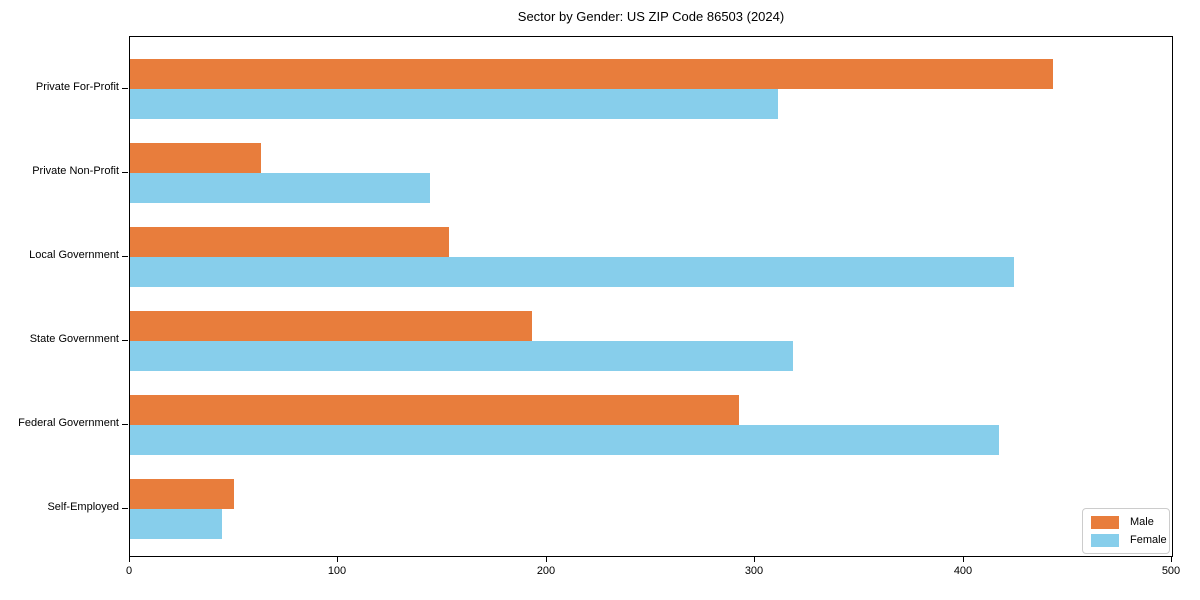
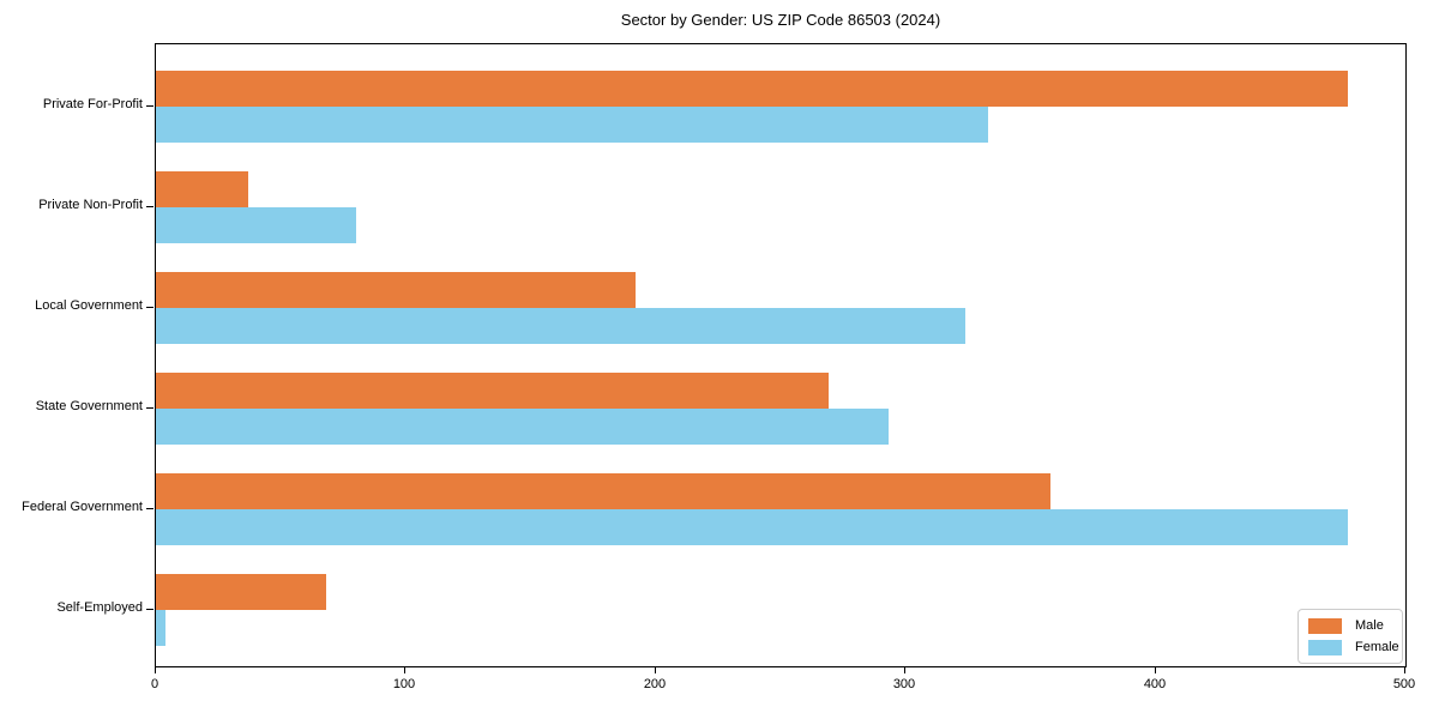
Male/Private For-Profit: 443 -> 477
Female/Private For-Profit: 311 -> 333
Male/Private Non-Profit: 63 -> 37
Female/Private Non-Profit: 144 -> 80
Male/Local Government: 153 -> 192
Female/Local Government: 424 -> 324
Male/State Government: 193 -> 269
Female/State Government: 318 -> 293
Male/Federal Government: 292 -> 358
Female/Federal Government: 417 -> 477
Male/Self-Employed: 50 -> 68
Female/Self-Employed: 44 -> 4
